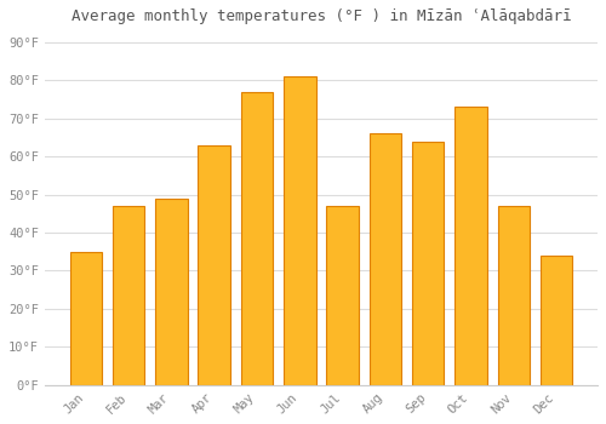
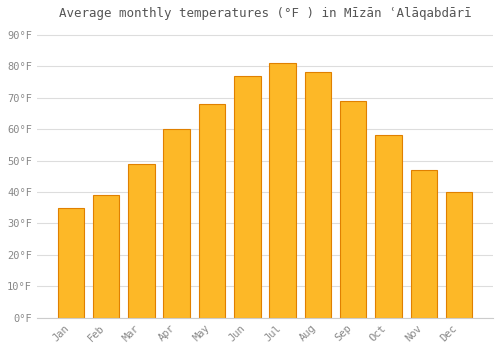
Feb: 47°F -> 39°F
Apr: 63°F -> 60°F
May: 77°F -> 68°F
Jun: 81°F -> 77°F
Jul: 47°F -> 81°F
Aug: 66°F -> 78°F
Sep: 64°F -> 69°F
Oct: 73°F -> 58°F
Dec: 34°F -> 40°F
